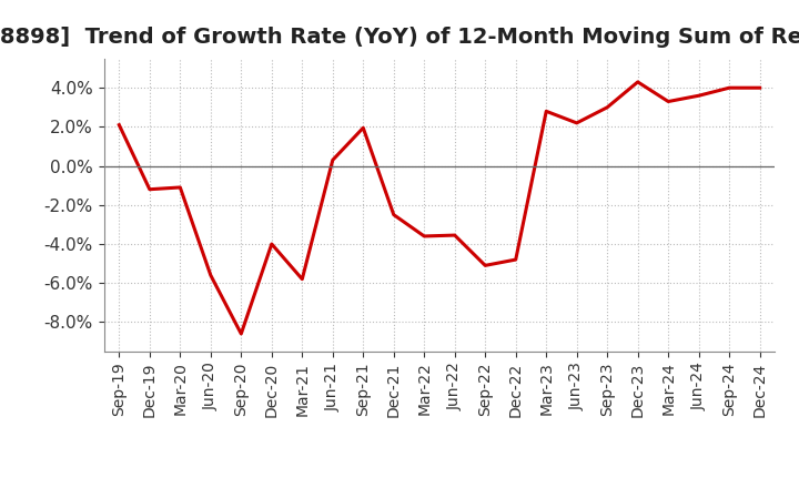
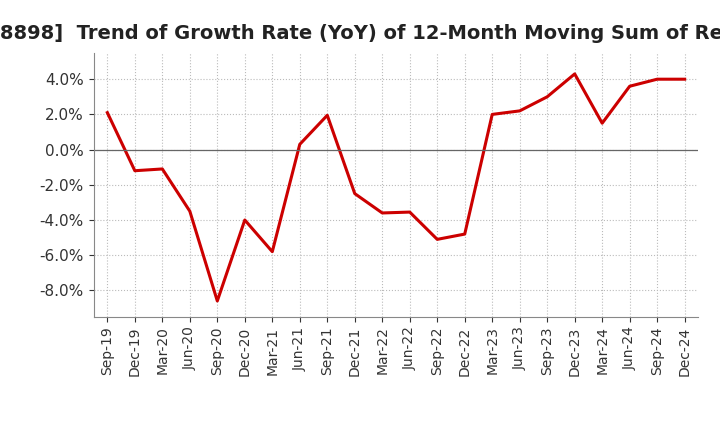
Jun-20: -5.6% -> -3.5%
Mar-23: 2.8% -> 2.0%
Mar-24: 3.3% -> 1.5%
